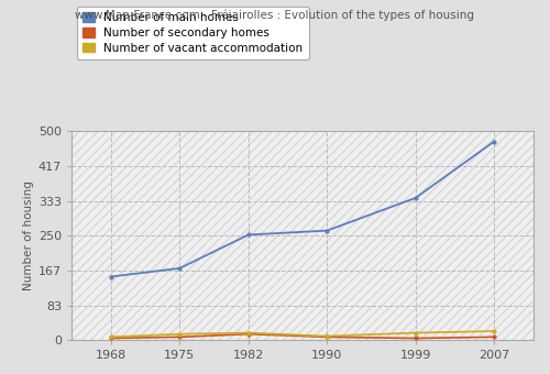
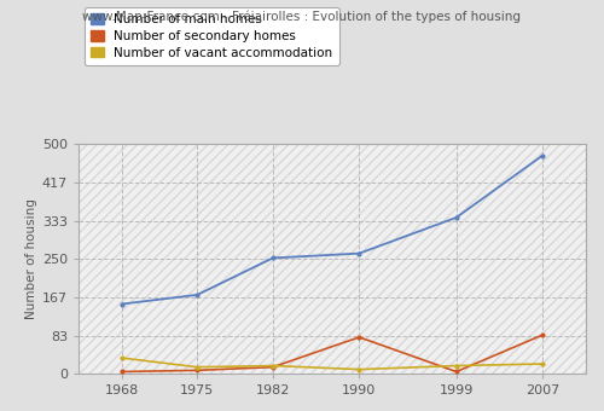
Number of vacant accommodation/1968: 8 -> 35
Number of secondary homes/1990: 8 -> 80
Number of secondary homes/2007: 8 -> 85
